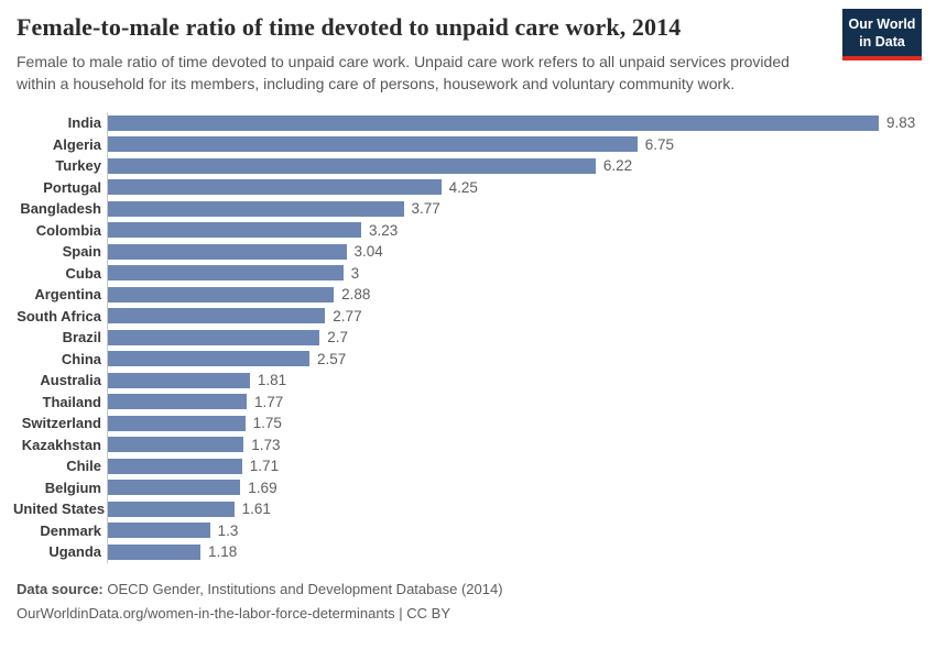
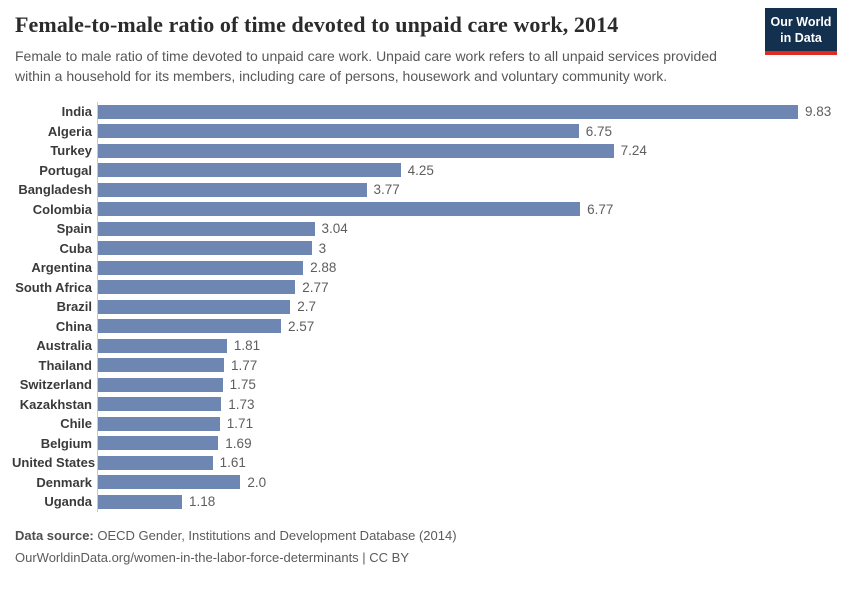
Turkey: 6.22 -> 7.24
Colombia: 3.23 -> 6.77
Denmark: 1.3 -> 2.0
